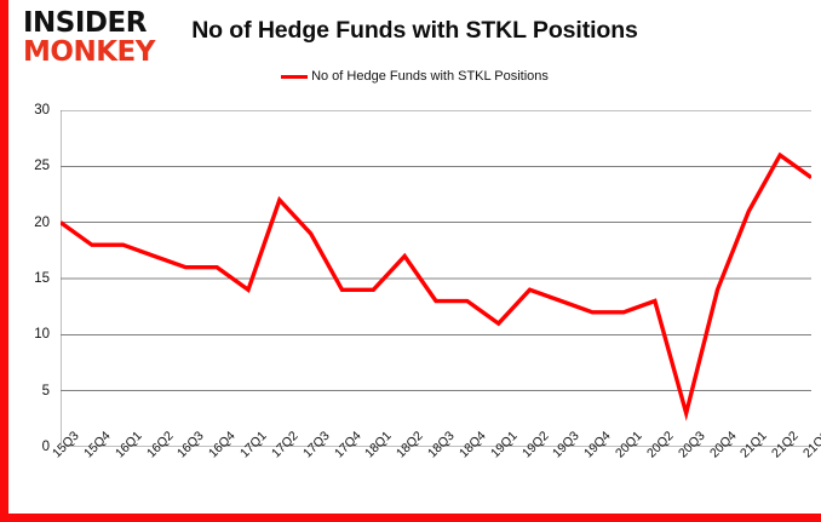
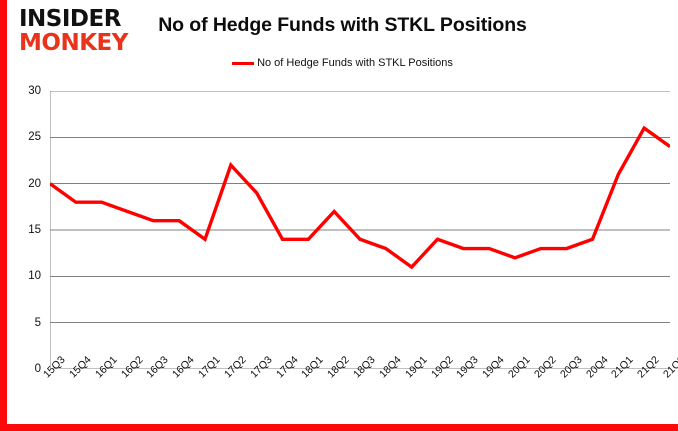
18Q3: 13 -> 14
19Q4: 12 -> 13
20Q3: 3 -> 13
